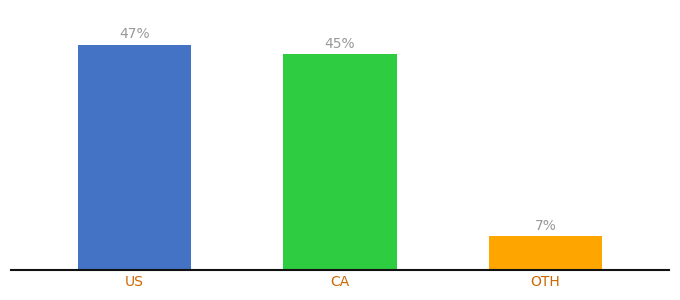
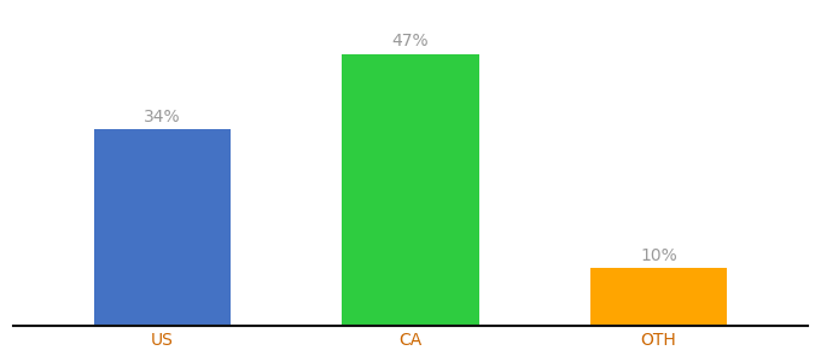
US: 47% -> 34%
CA: 45% -> 47%
OTH: 7% -> 10%
